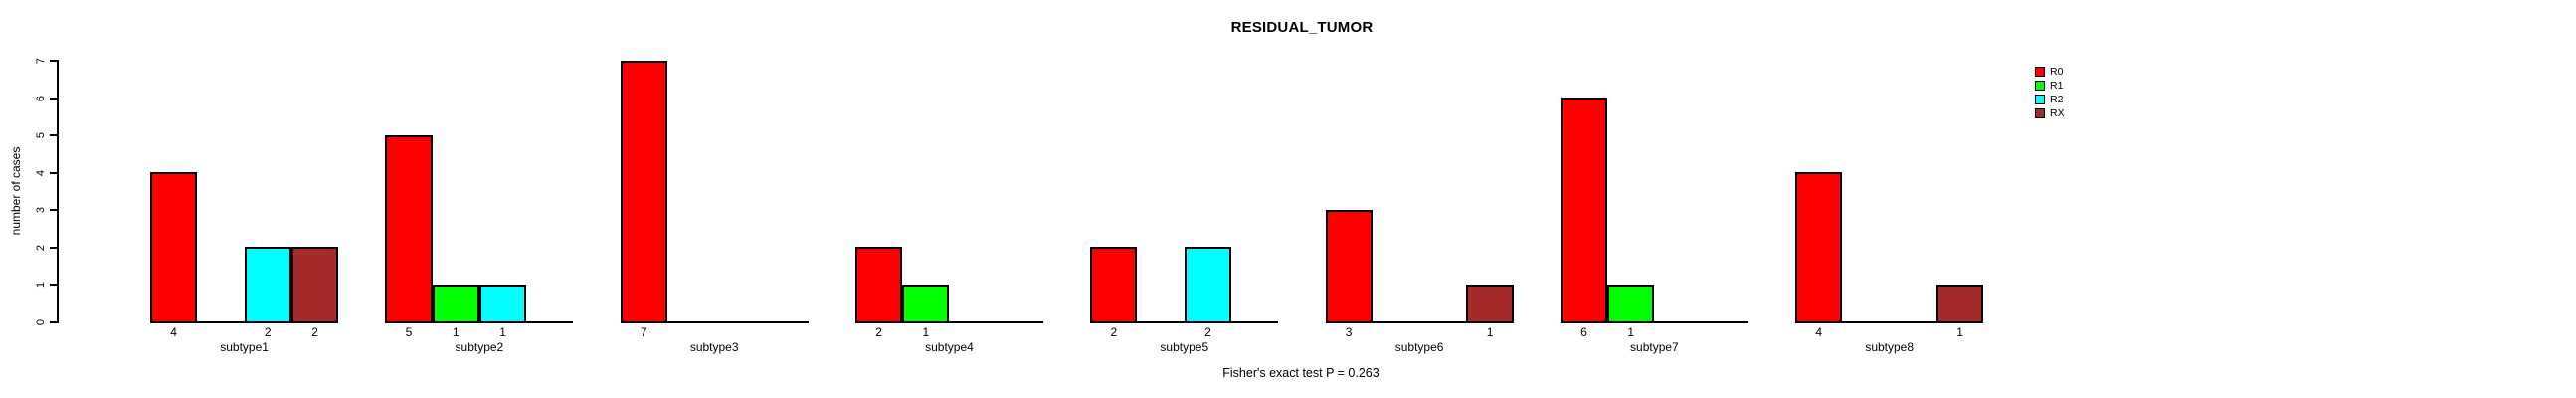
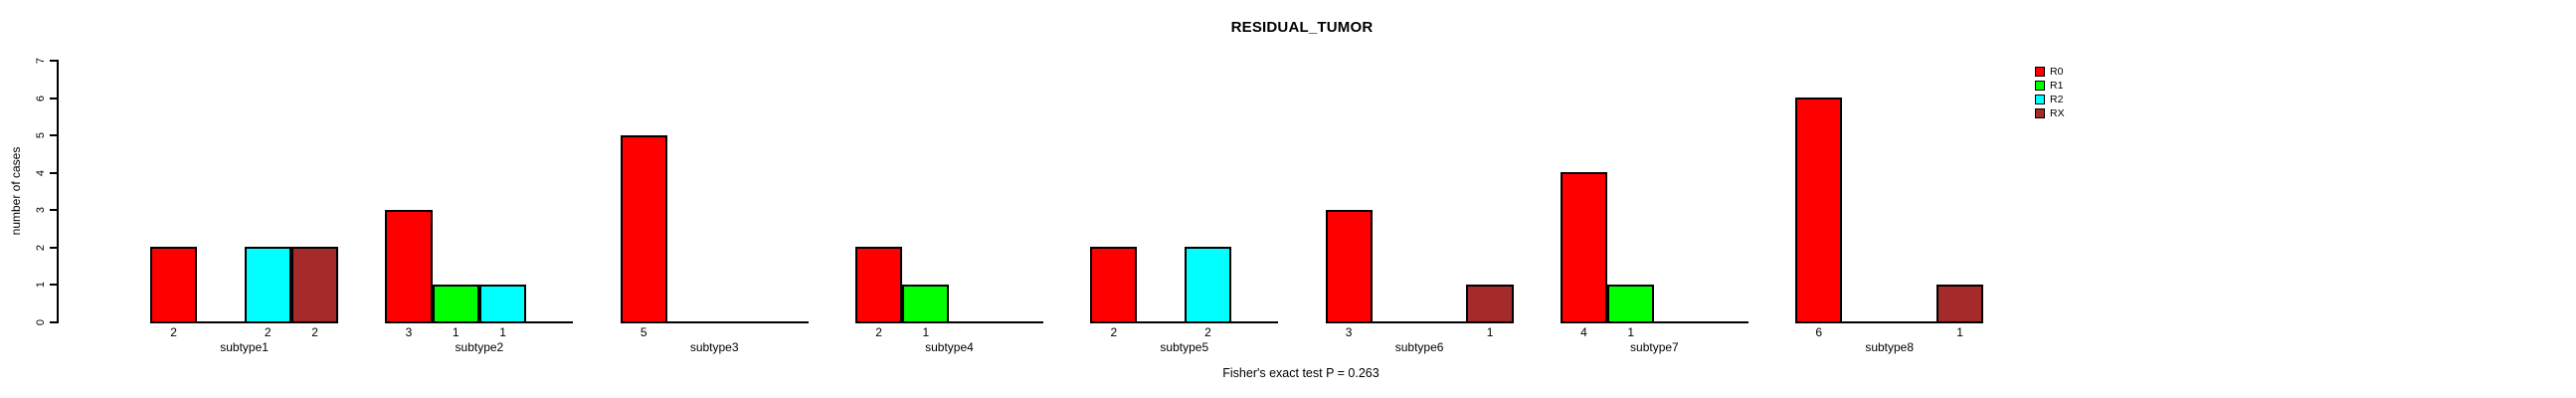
R0/subtype1: 4 -> 2
R0/subtype2: 5 -> 3
R0/subtype3: 7 -> 5
R0/subtype7: 6 -> 4
R0/subtype8: 4 -> 6
